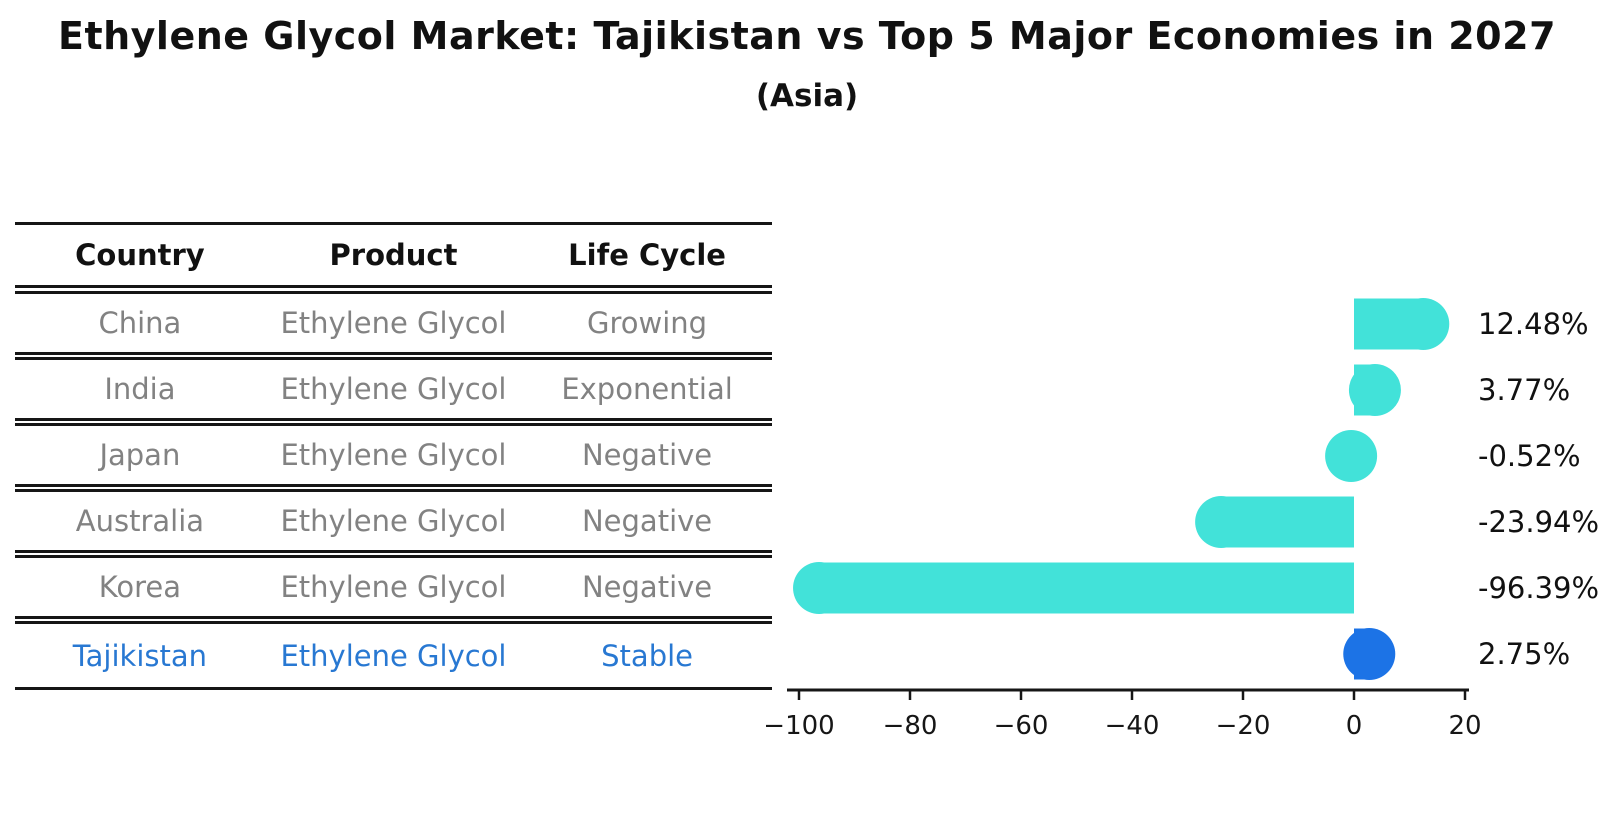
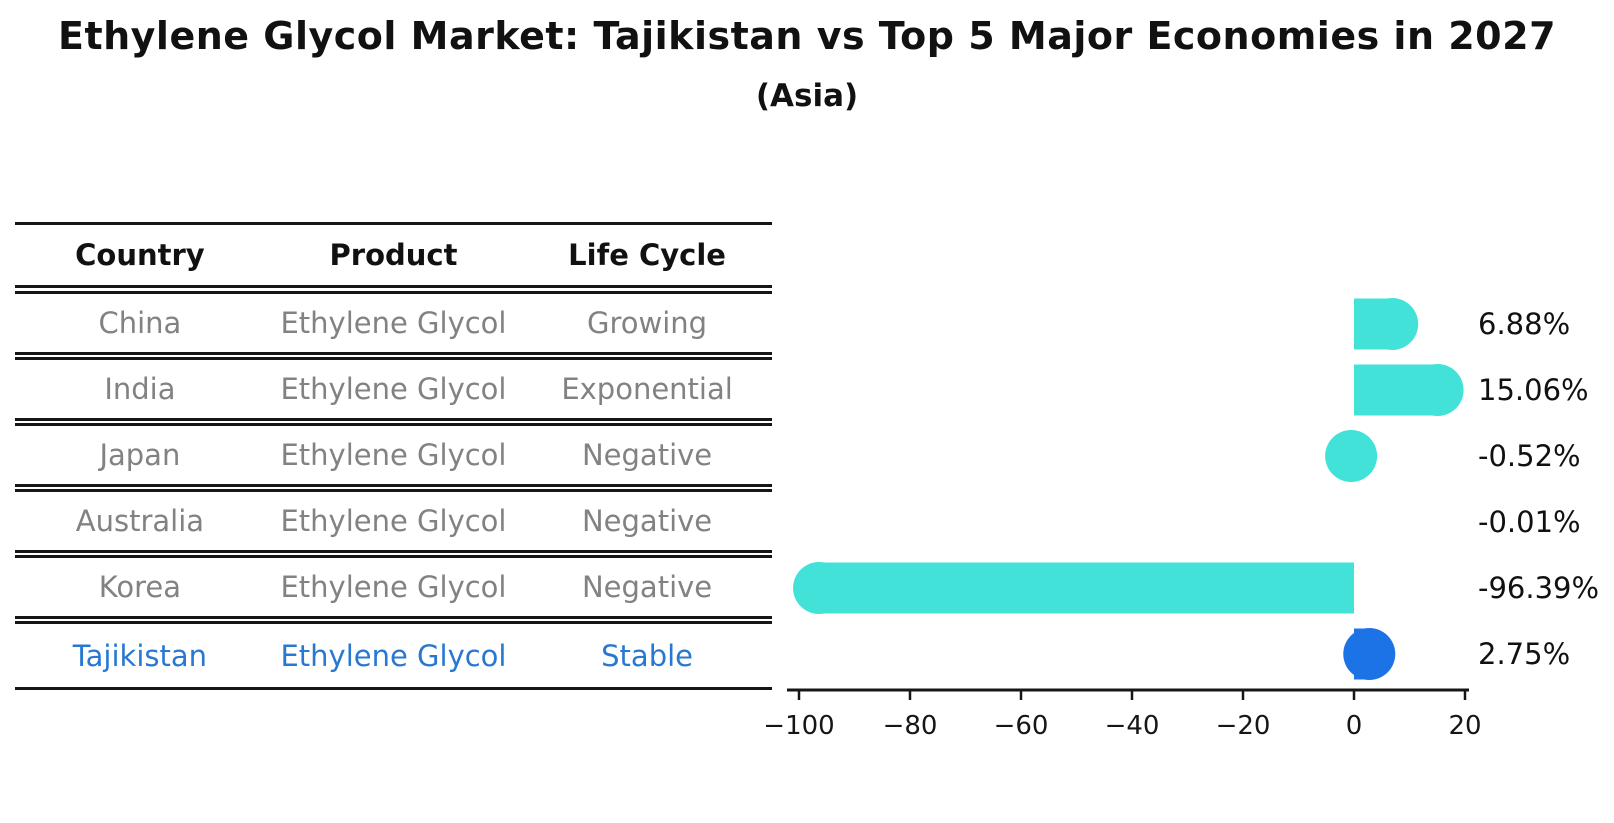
China: 12.48% -> 6.88%
India: 3.77% -> 15.06%
Australia: -23.94% -> -0.01%
